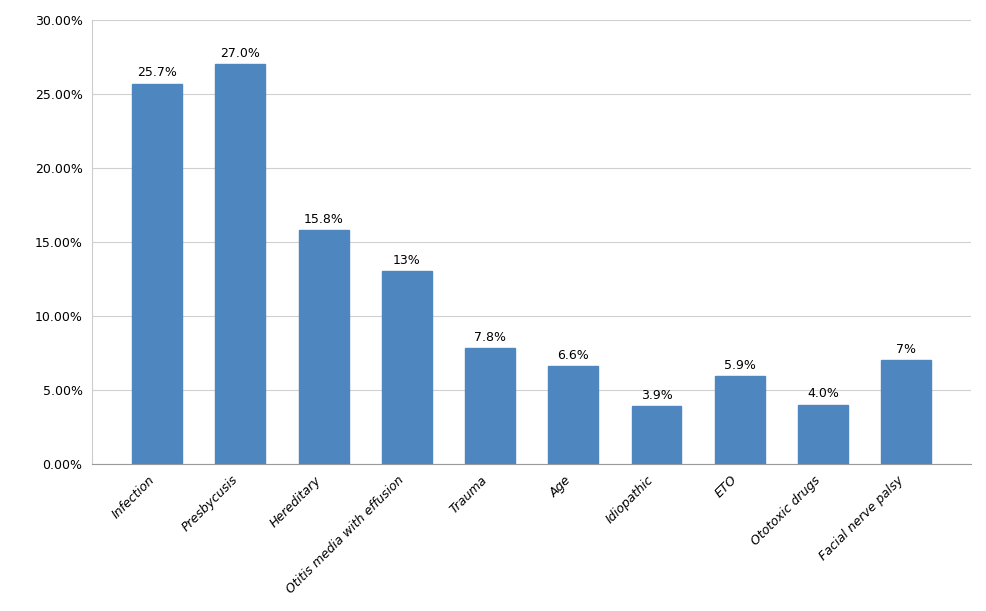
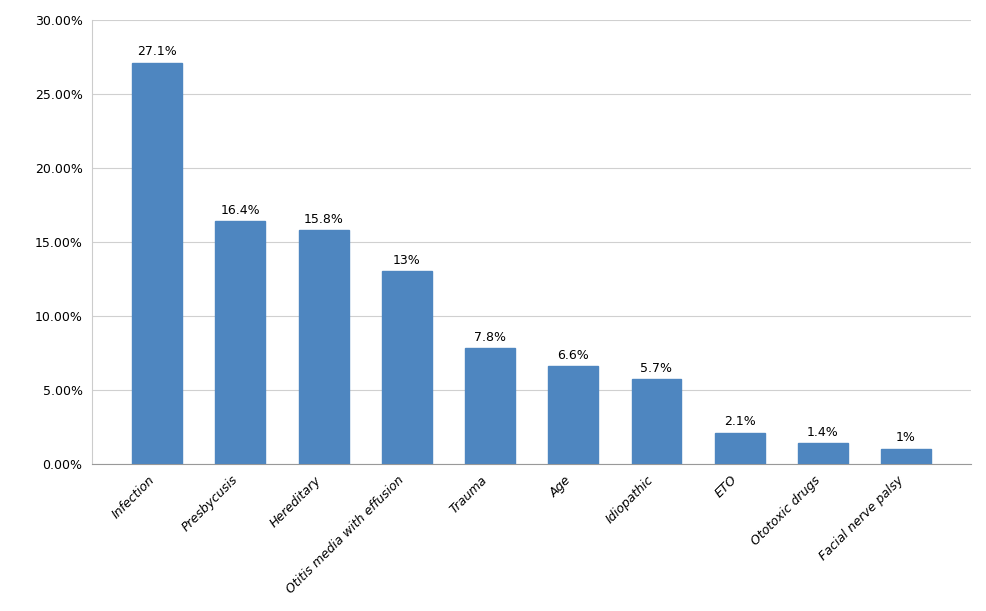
Infection: 25.7% -> 27.1%
Presbycusis: 27.0% -> 16.4%
Idiopathic: 3.9% -> 5.7%
ETO: 5.9% -> 2.1%
Ototoxic drugs: 4.0% -> 1.4%
Facial nerve palsy: 7% -> 1%
